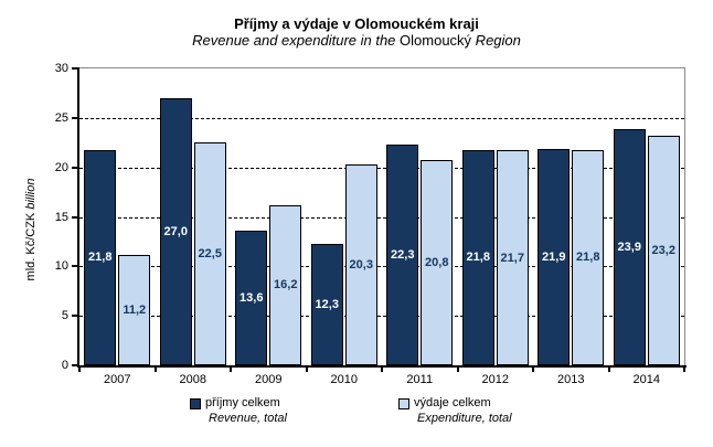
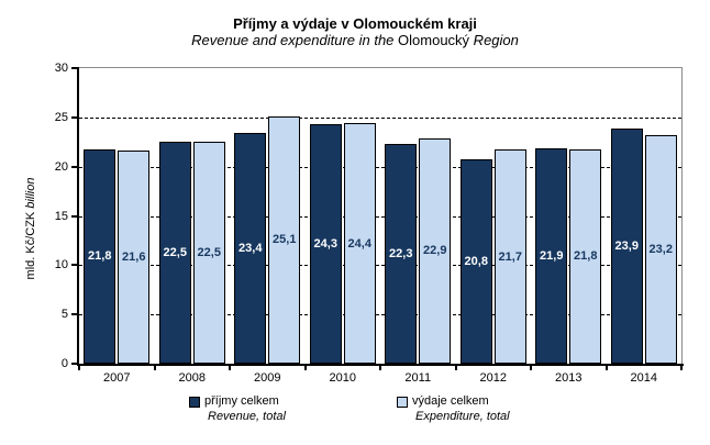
výdaje celkem/2007: 11,2 -> 21,6
příjmy celkem/2008: 27,0 -> 22,5
příjmy celkem/2009: 13,6 -> 23,4
výdaje celkem/2009: 16,2 -> 25,1
příjmy celkem/2010: 12,3 -> 24,3
výdaje celkem/2010: 20,3 -> 24,4
výdaje celkem/2011: 20,8 -> 22,9
příjmy celkem/2012: 21,8 -> 20,8
